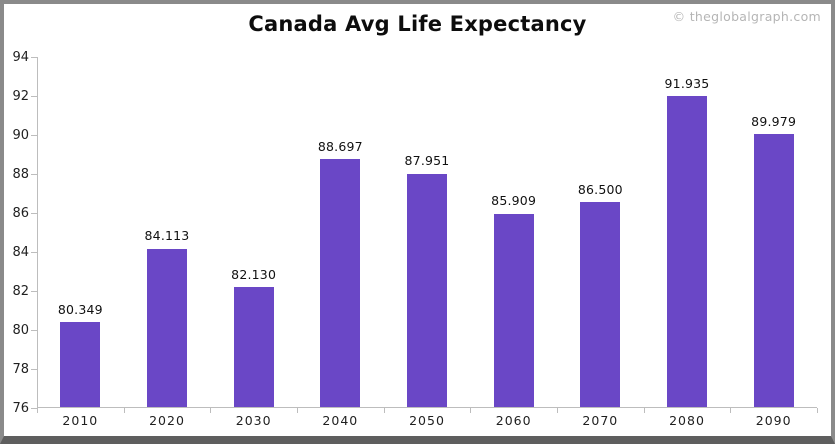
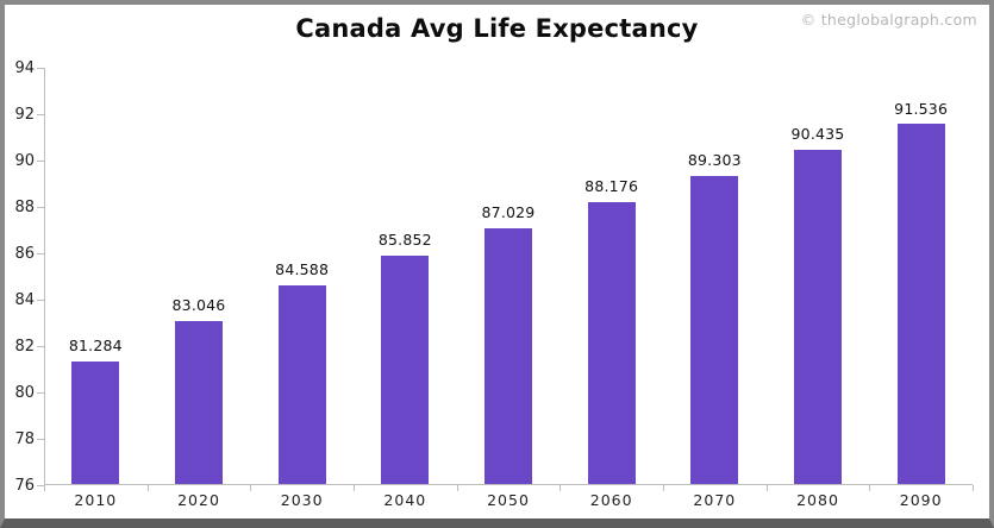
2010: 80.349 -> 81.284
2020: 84.113 -> 83.046
2030: 82.130 -> 84.588
2040: 88.697 -> 85.852
2050: 87.951 -> 87.029
2060: 85.909 -> 88.176
2070: 86.500 -> 89.303
2080: 91.935 -> 90.435
2090: 89.979 -> 91.536
